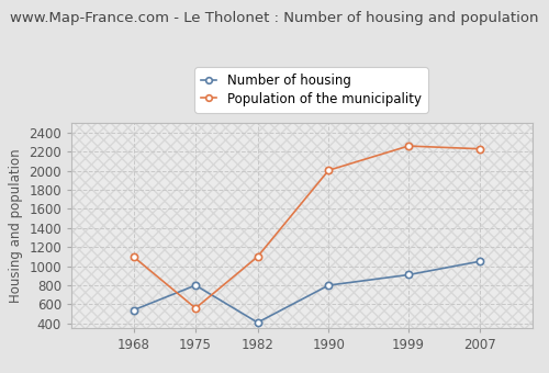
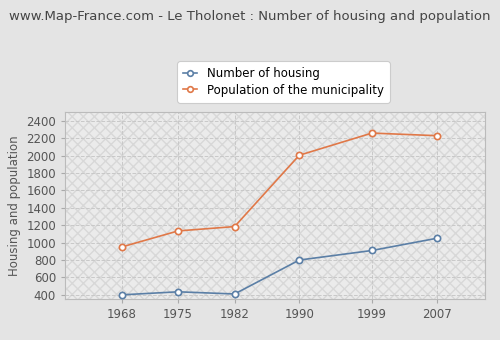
Number of housing/1968: 540 -> 400
Population of the municipality/1968: 1100 -> 950
Number of housing/1975: 800 -> 440
Population of the municipality/1975: 560 -> 1140
Population of the municipality/1982: 1100 -> 1180
